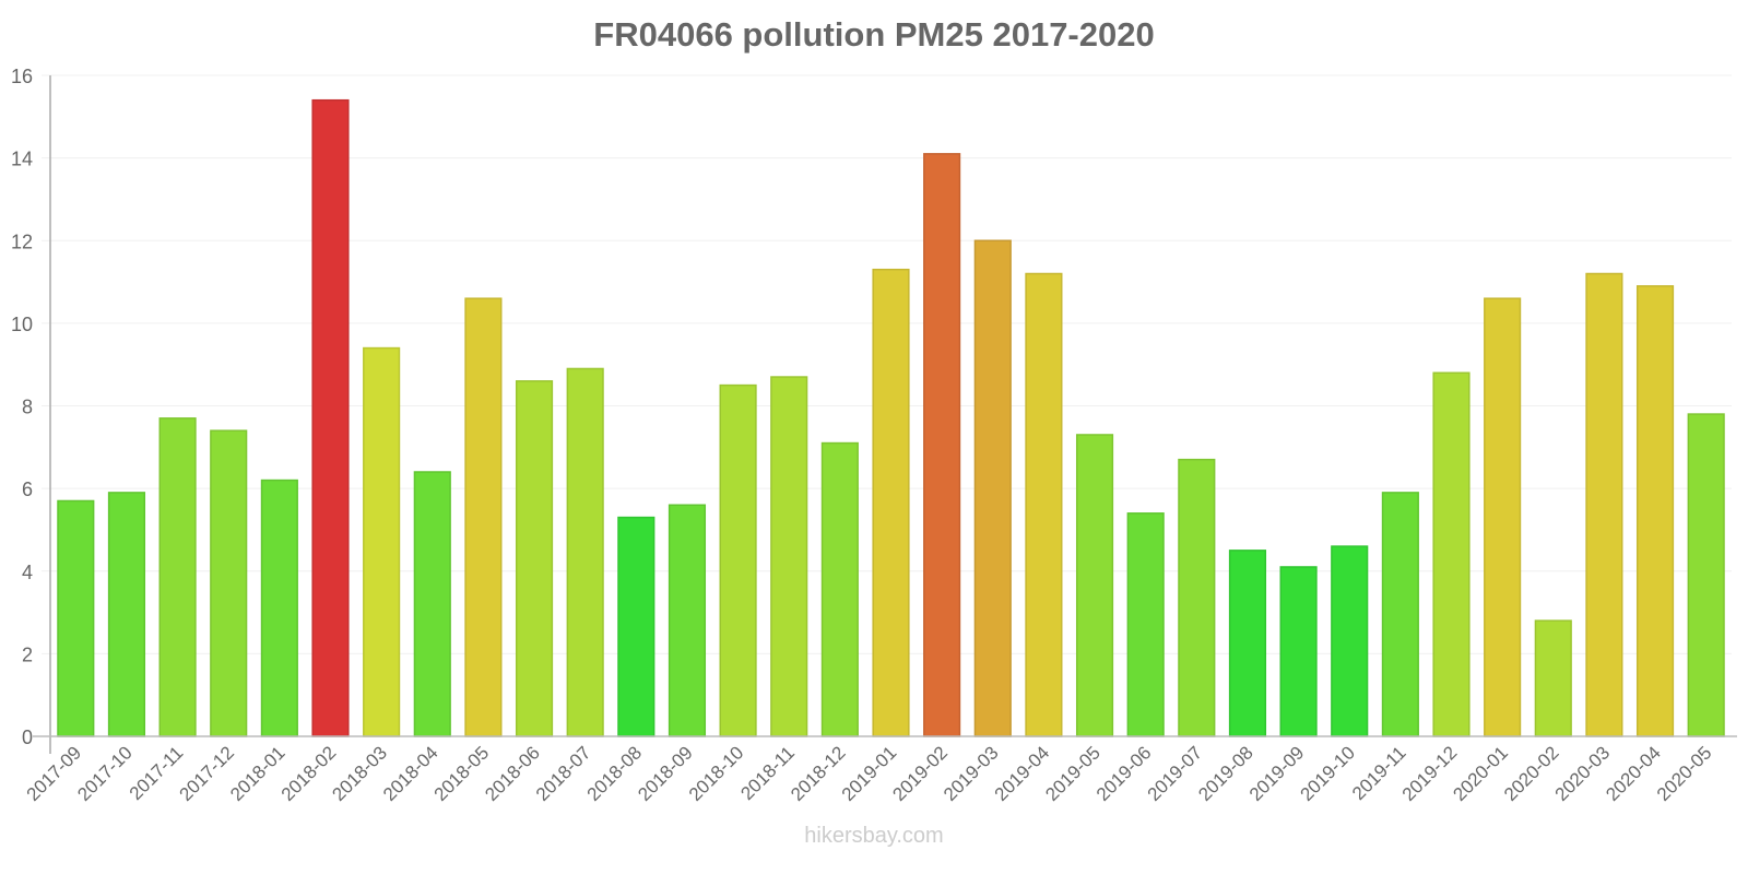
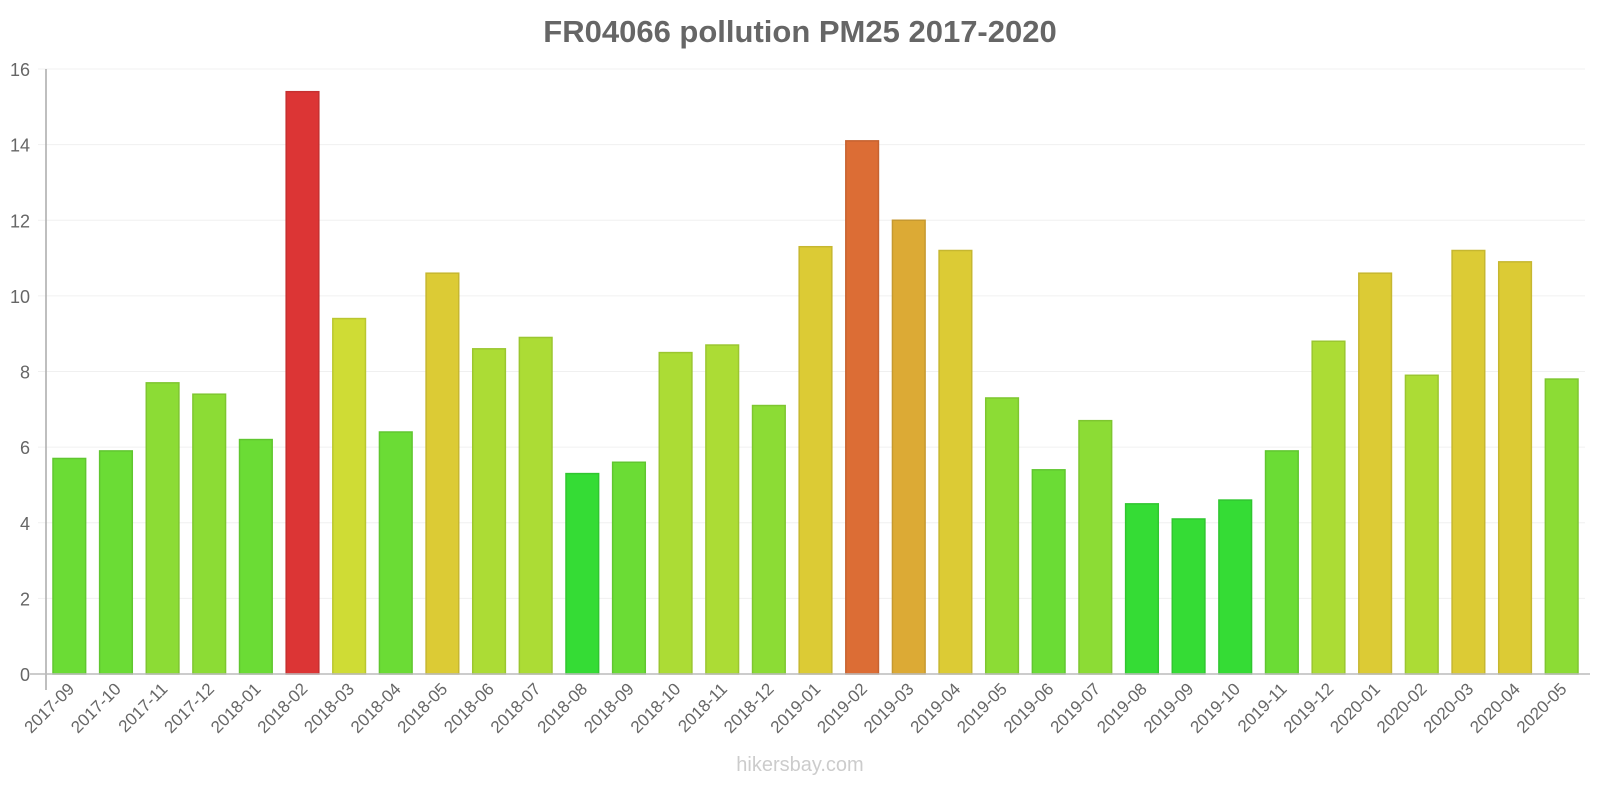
2020-02: 2.8 -> 7.9
